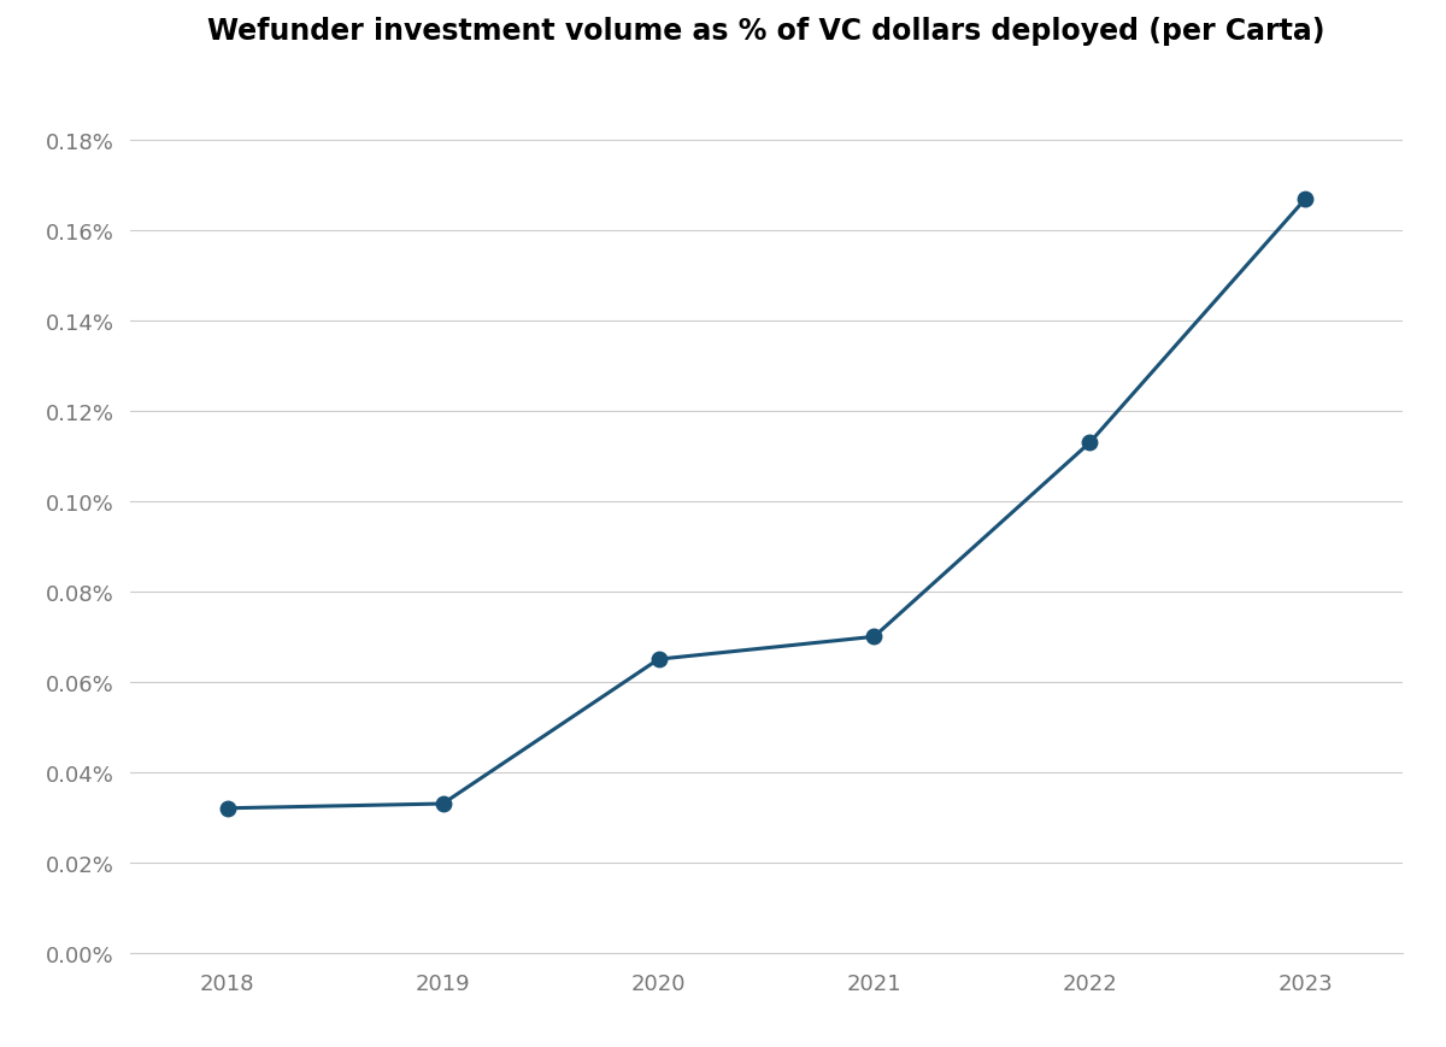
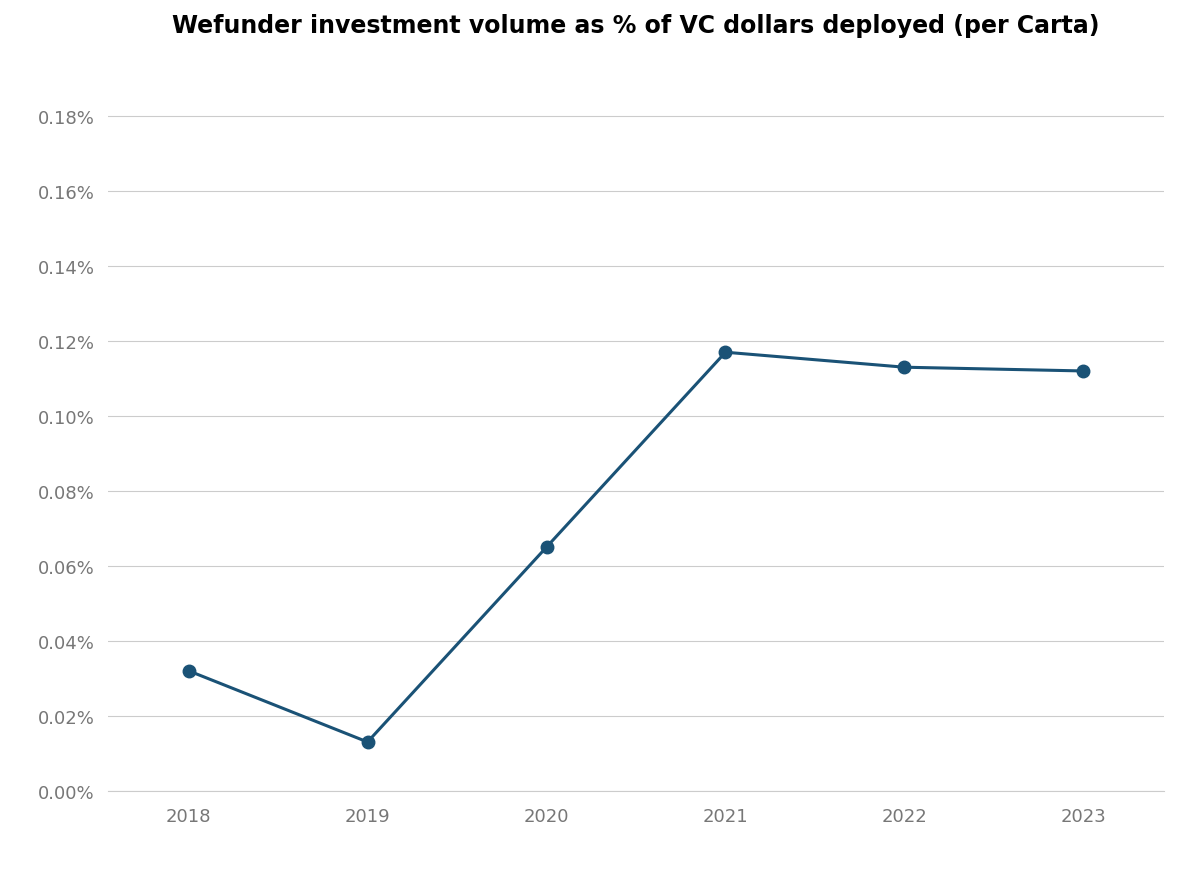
2019: 0.033% -> 0.013%
2021: 0.070% -> 0.117%
2023: 0.167% -> 0.112%
